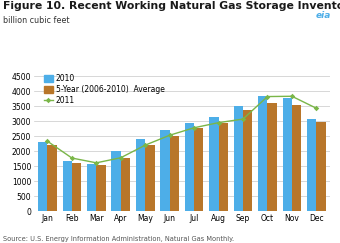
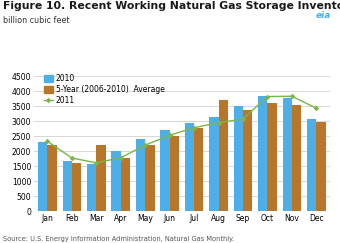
5-Year (2006-2010) Average/Mar: 1550 -> 2200
5-Year (2006-2010) Average/Aug: 2960 -> 3700
